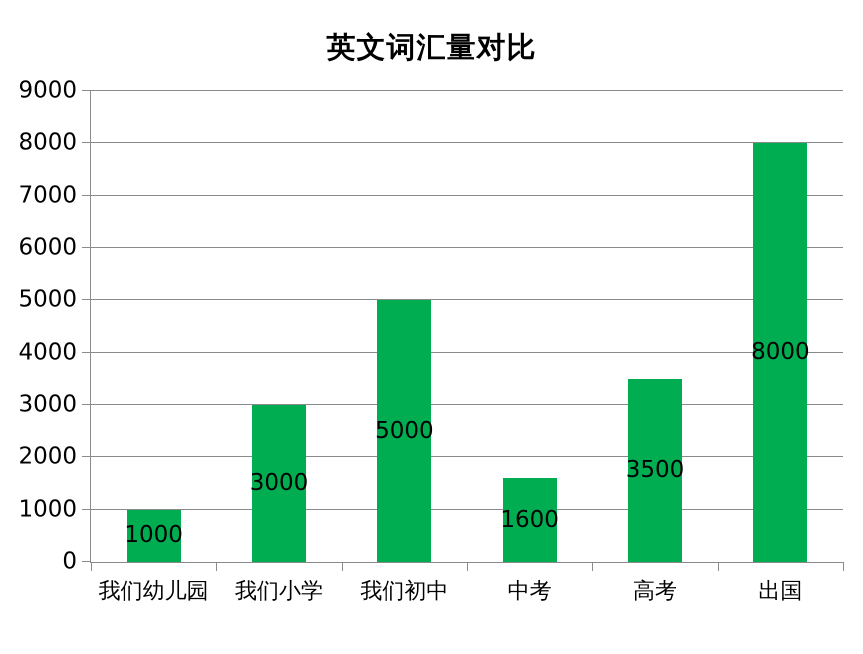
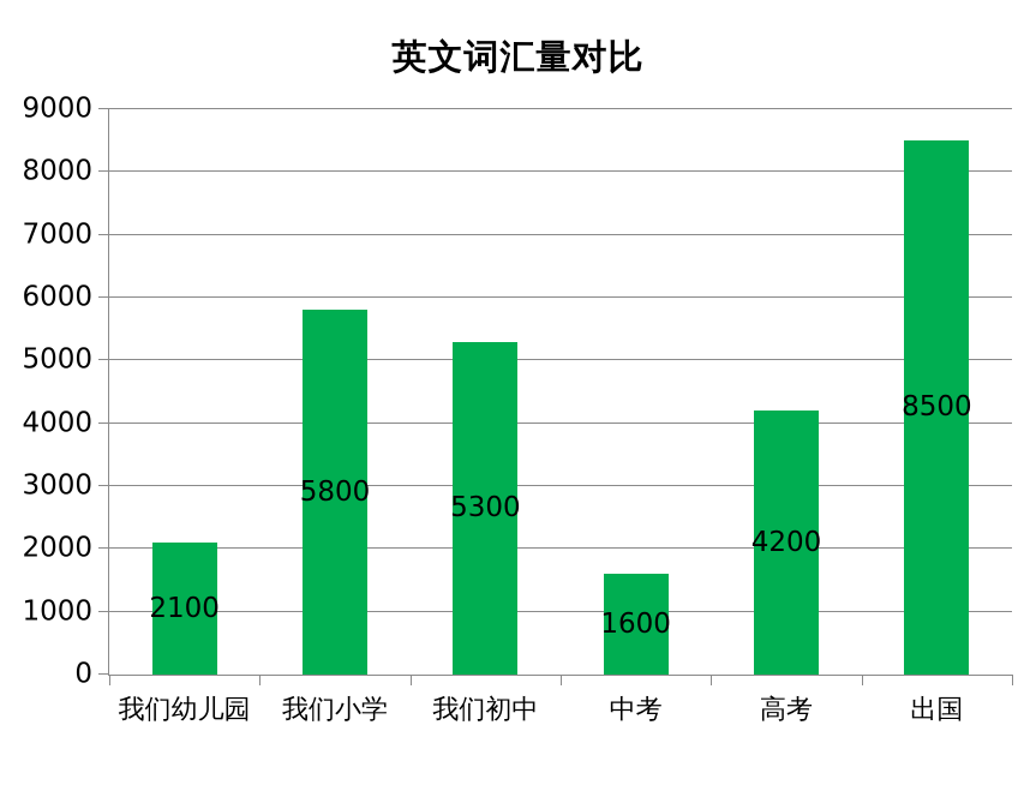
我们幼儿园: 1000 -> 2100
我们小学: 3000 -> 5800
我们初中: 5000 -> 5300
高考: 3500 -> 4200
出国: 8000 -> 8500
